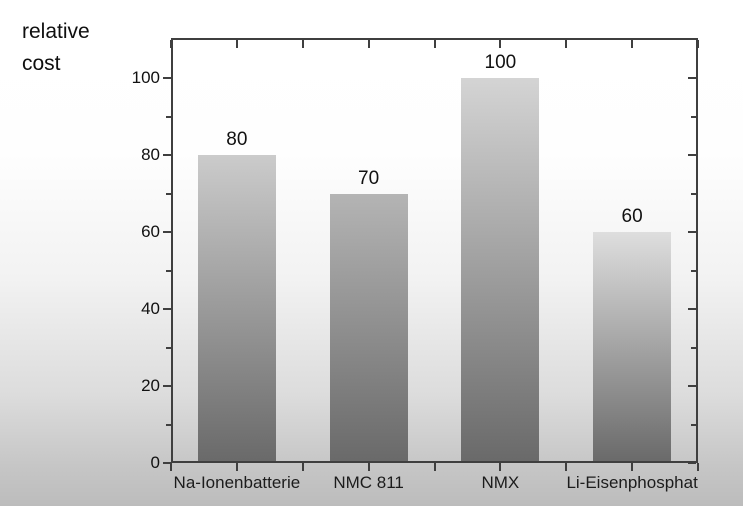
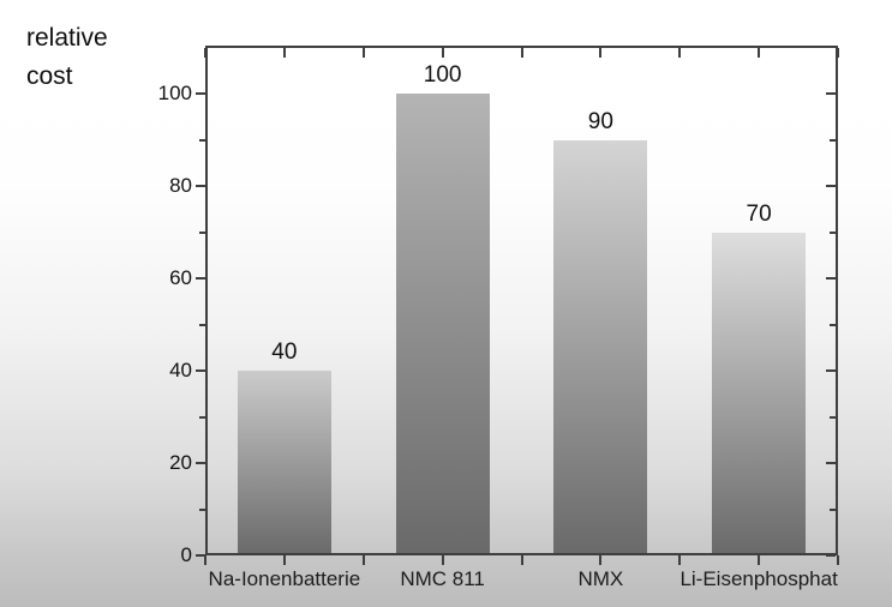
Na-Ionenbatterie: 80 -> 40
NMC 811: 70 -> 100
NMX: 100 -> 90
Li-Eisenphosphat: 60 -> 70
